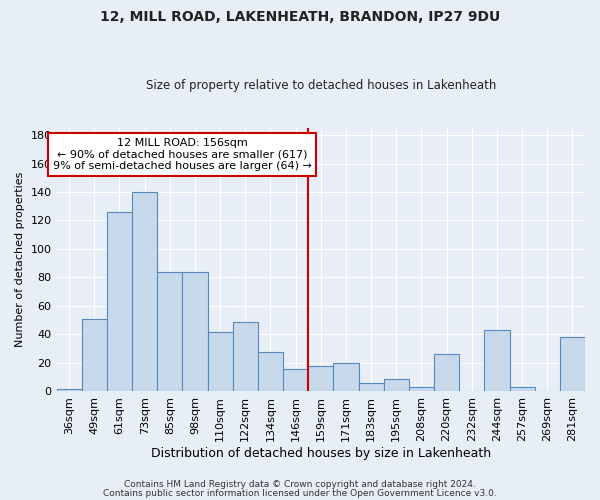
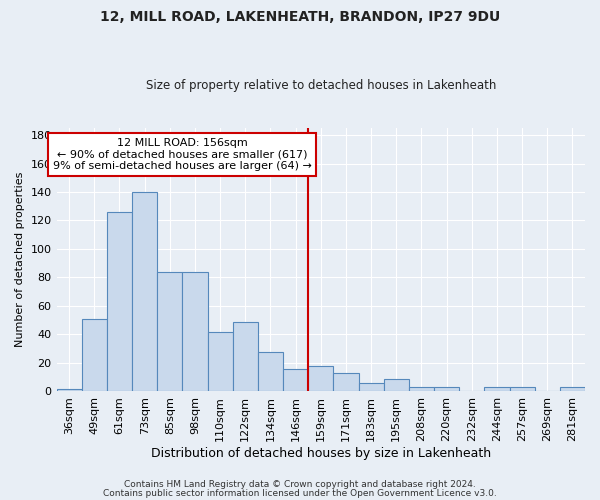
171sqm: 20 -> 13
220sqm: 26 -> 3
244sqm: 43 -> 3
281sqm: 38 -> 3
